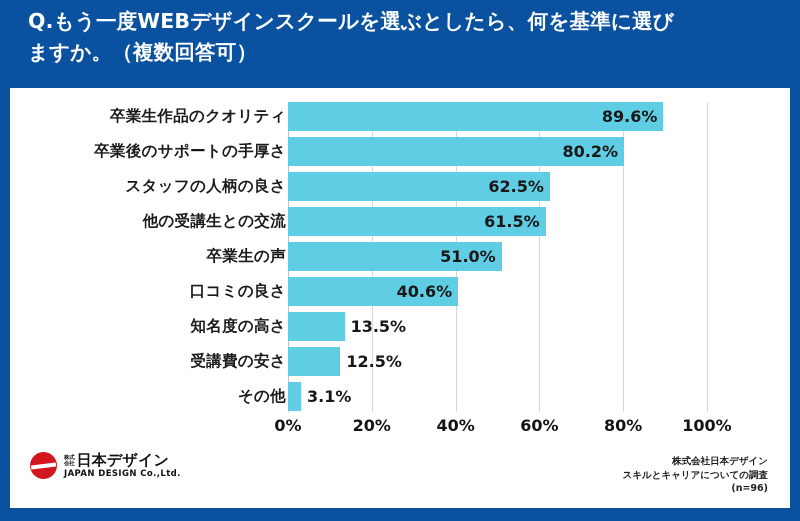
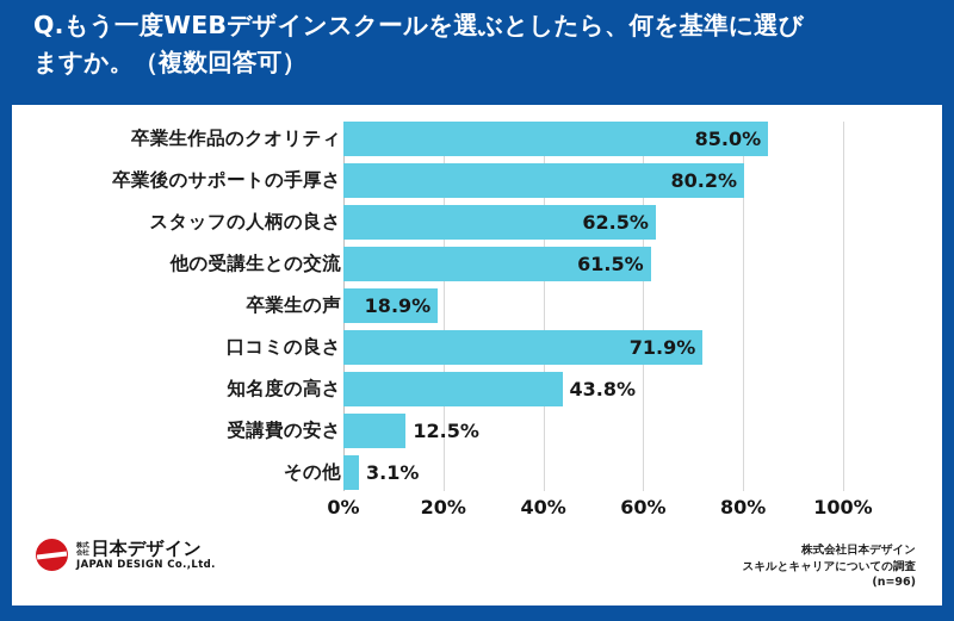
卒業生作品のクオリティ: 89.6% -> 85.0%
卒業生の声: 51.0% -> 18.9%
口コミの良さ: 40.6% -> 71.9%
知名度の高さ: 13.5% -> 43.8%
